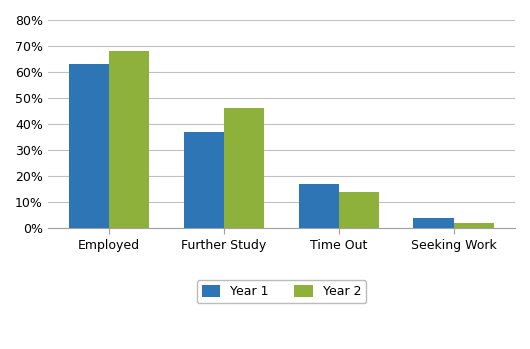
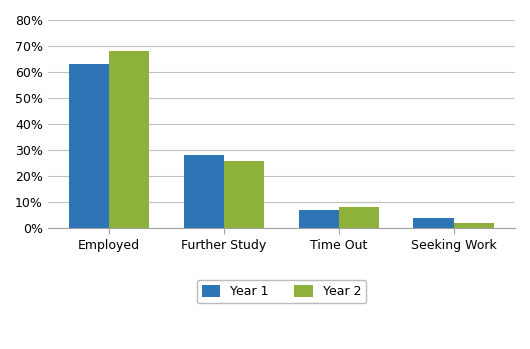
Year 1/Further Study: 37% -> 28%
Year 2/Further Study: 46% -> 26%
Year 1/Time Out: 17% -> 7%
Year 2/Time Out: 14% -> 8%
